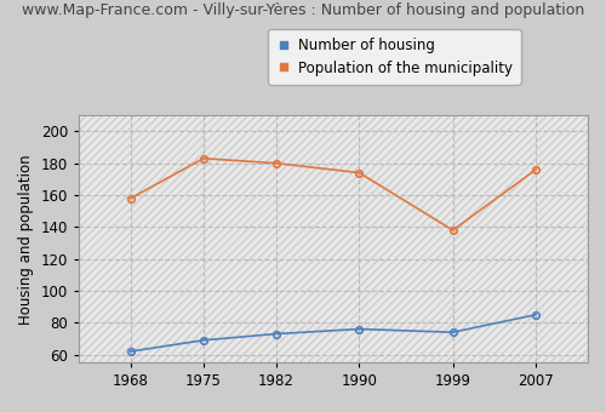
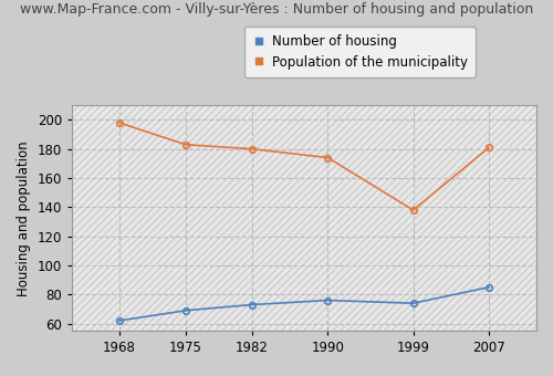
Population of the municipality/1968: 158 -> 198
Population of the municipality/2007: 176 -> 181
